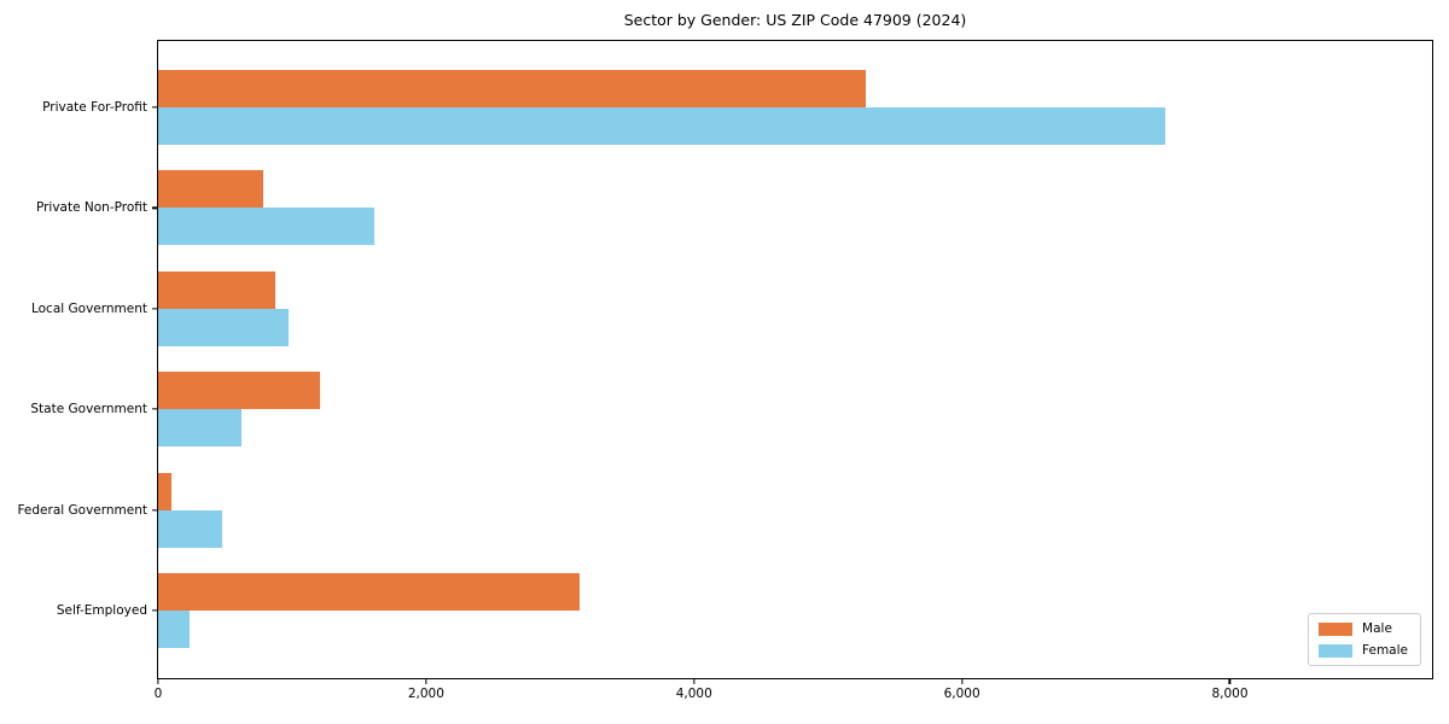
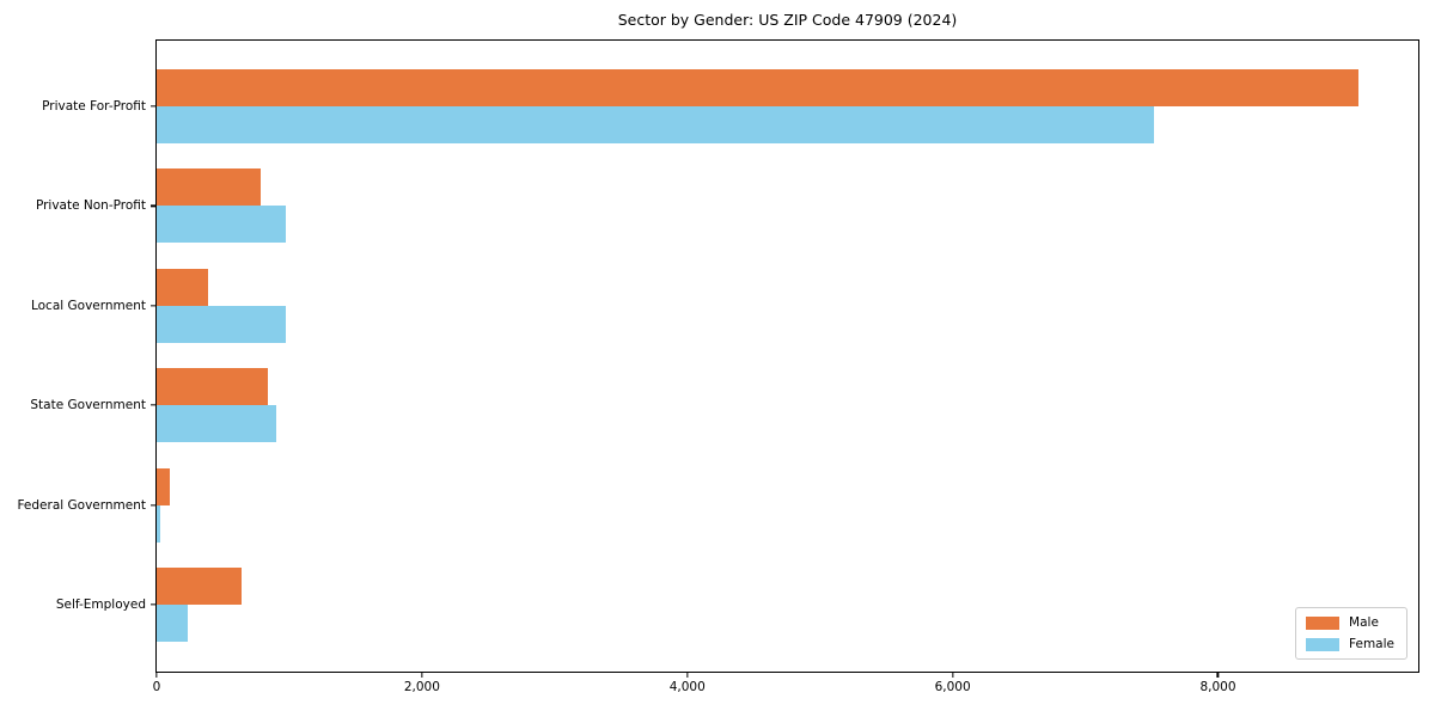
Male/Private For-Profit: 5280 -> 9060
Female/Private Non-Profit: 1610 -> 970
Male/Local Government: 870 -> 390
Male/State Government: 1210 -> 840
Female/State Government: 620 -> 900
Female/Federal Government: 480 -> 30
Male/Self-Employed: 3150 -> 640
